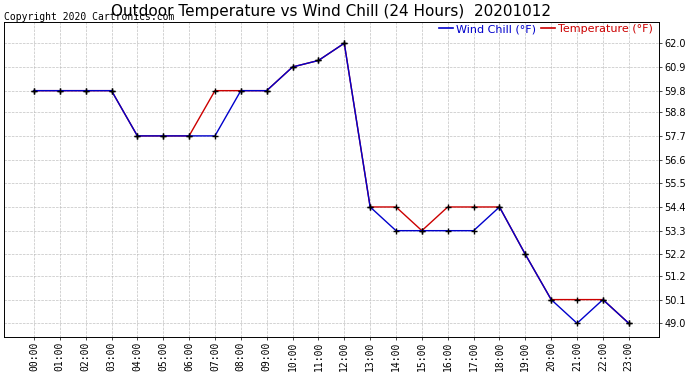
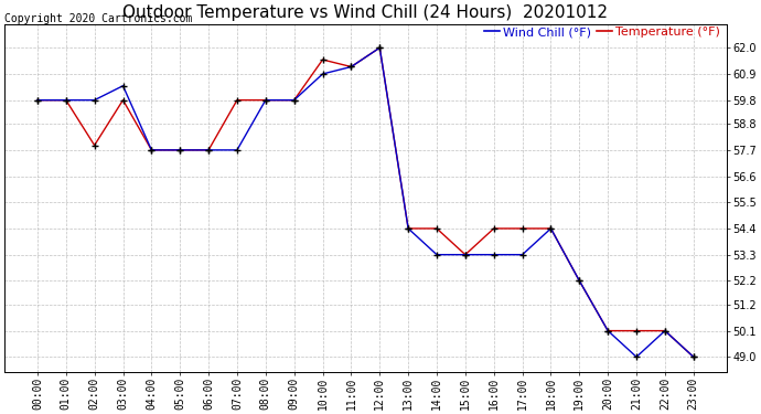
Temperature (°F)/02:00: 59.8 -> 57.9
Wind Chill (°F)/03:00: 59.8 -> 60.4
Temperature (°F)/10:00: 60.9 -> 61.5
